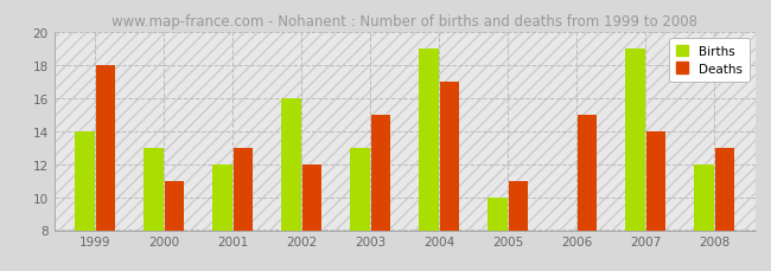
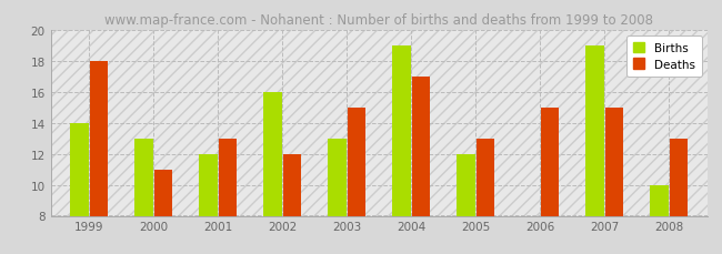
Births/2005: 10 -> 12
Deaths/2005: 11 -> 13
Deaths/2007: 14 -> 15
Births/2008: 12 -> 10
